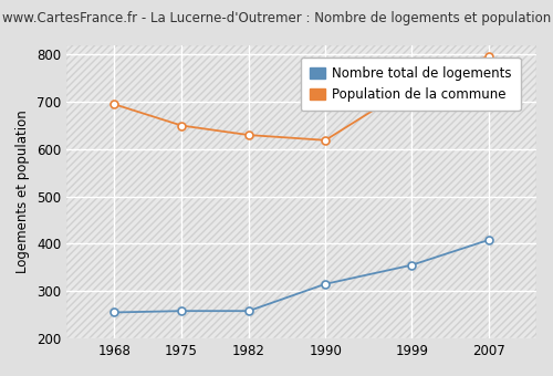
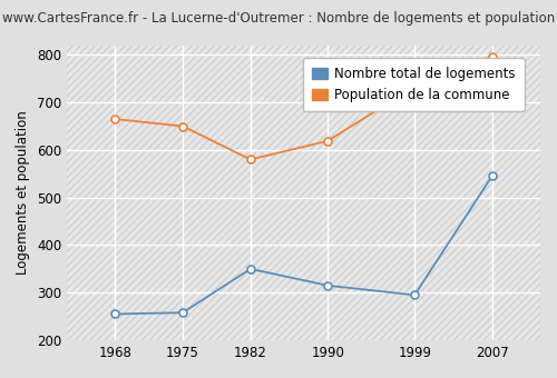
Population de la commune/1968: 695 -> 665
Nombre total de logements/1982: 258 -> 350
Population de la commune/1982: 630 -> 580
Nombre total de logements/1999: 355 -> 295
Nombre total de logements/2007: 408 -> 545
